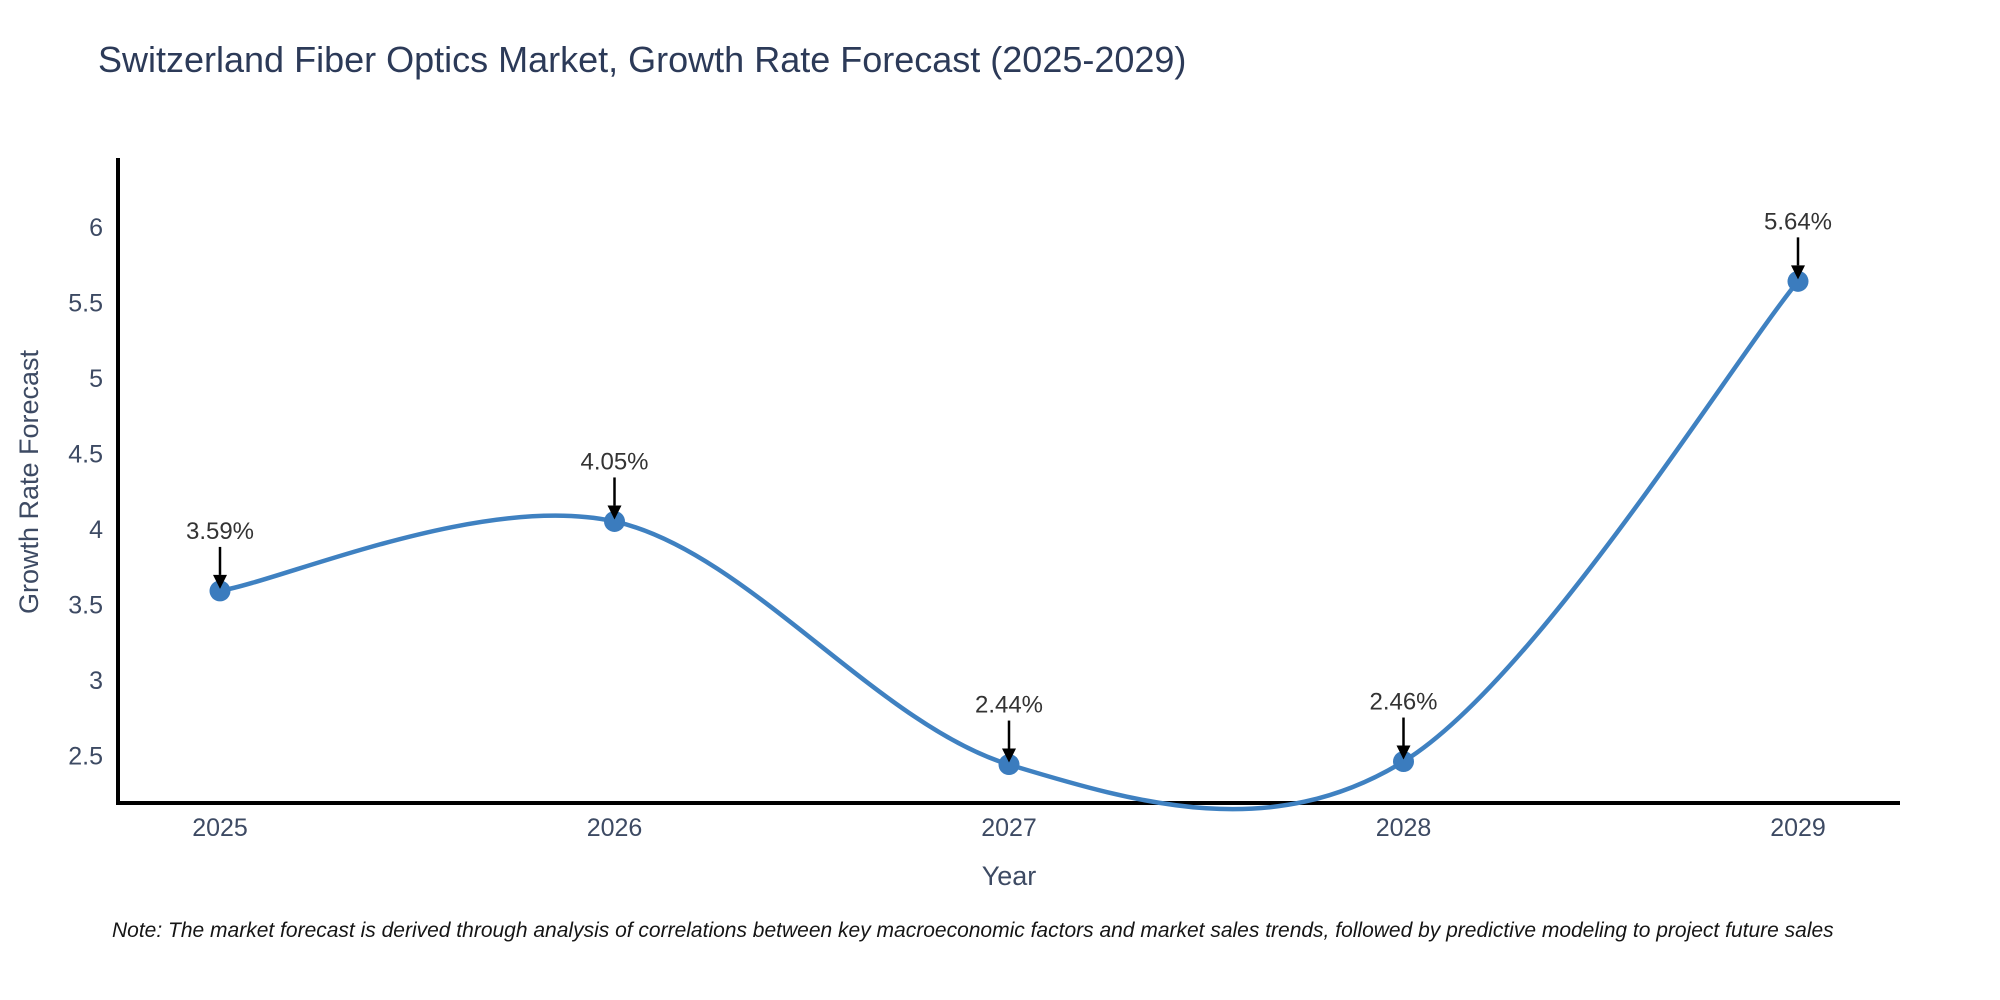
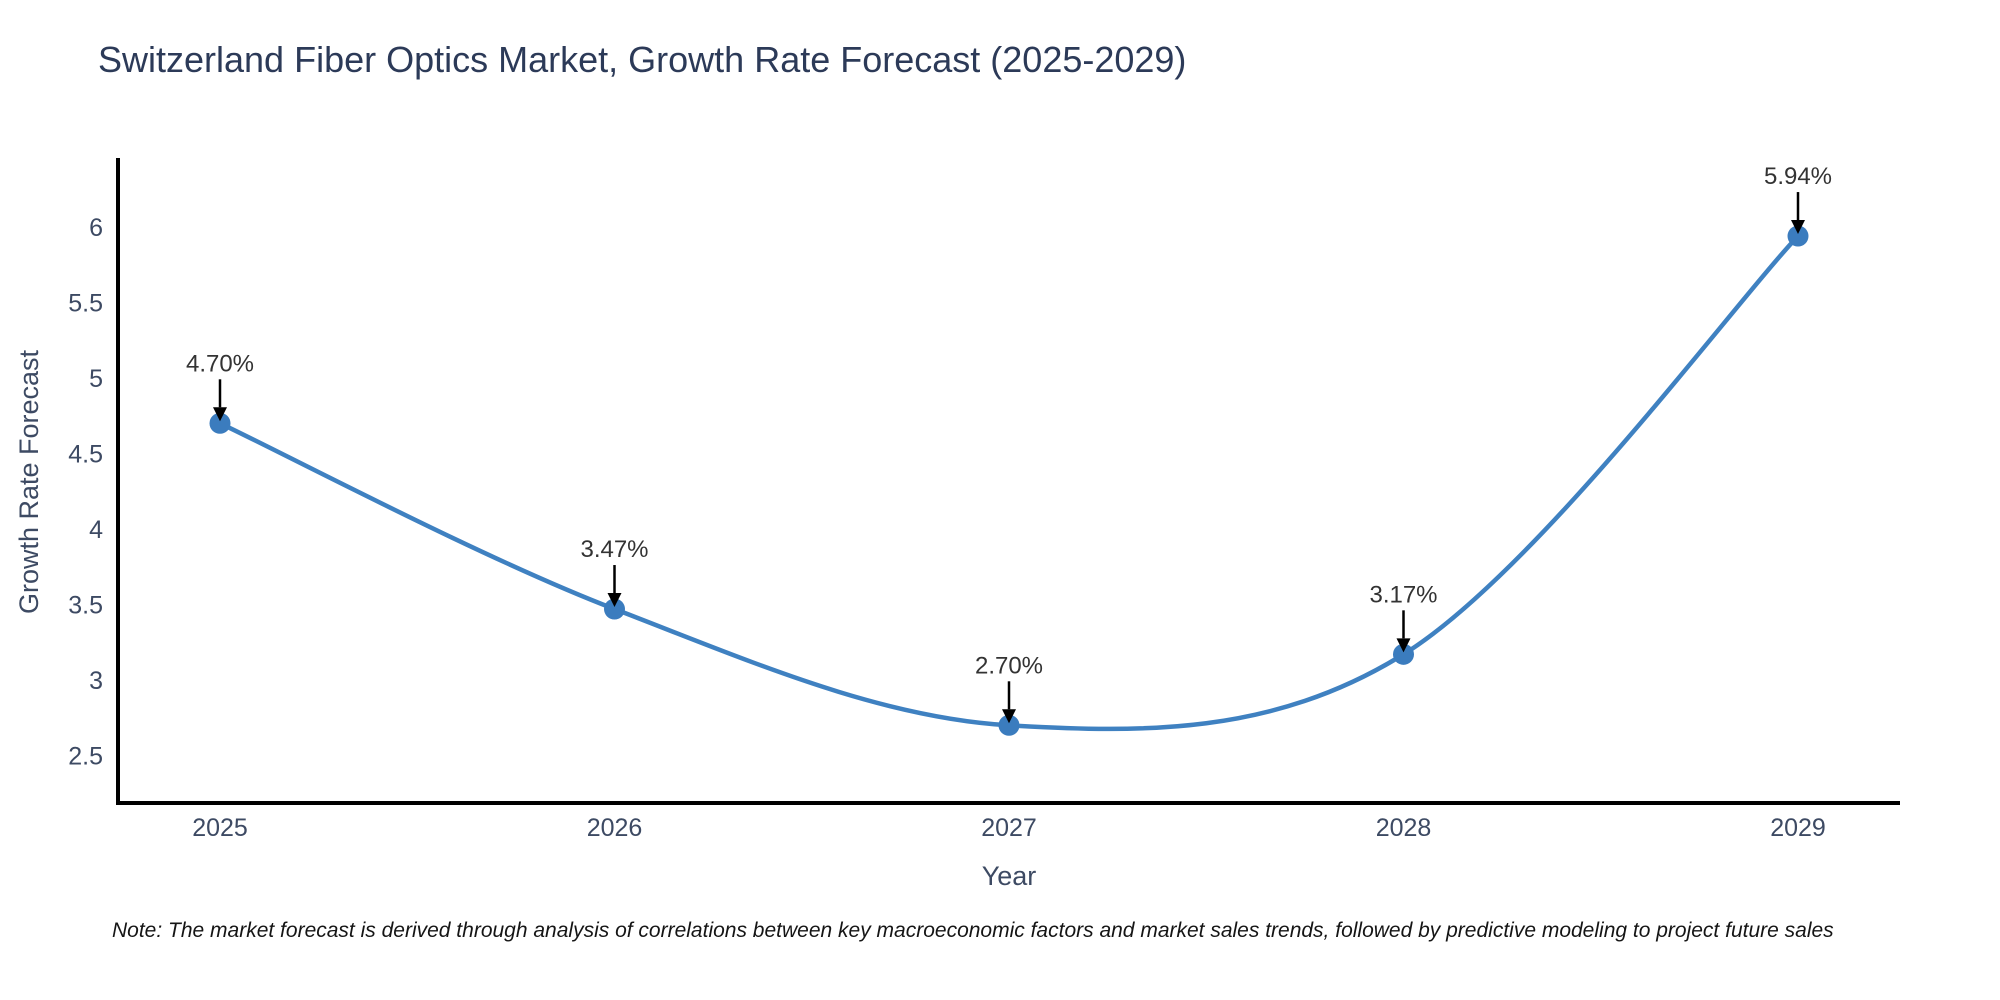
2025: 3.59% -> 4.70%
2026: 4.05% -> 3.47%
2027: 2.44% -> 2.70%
2028: 2.46% -> 3.17%
2029: 5.64% -> 5.94%
